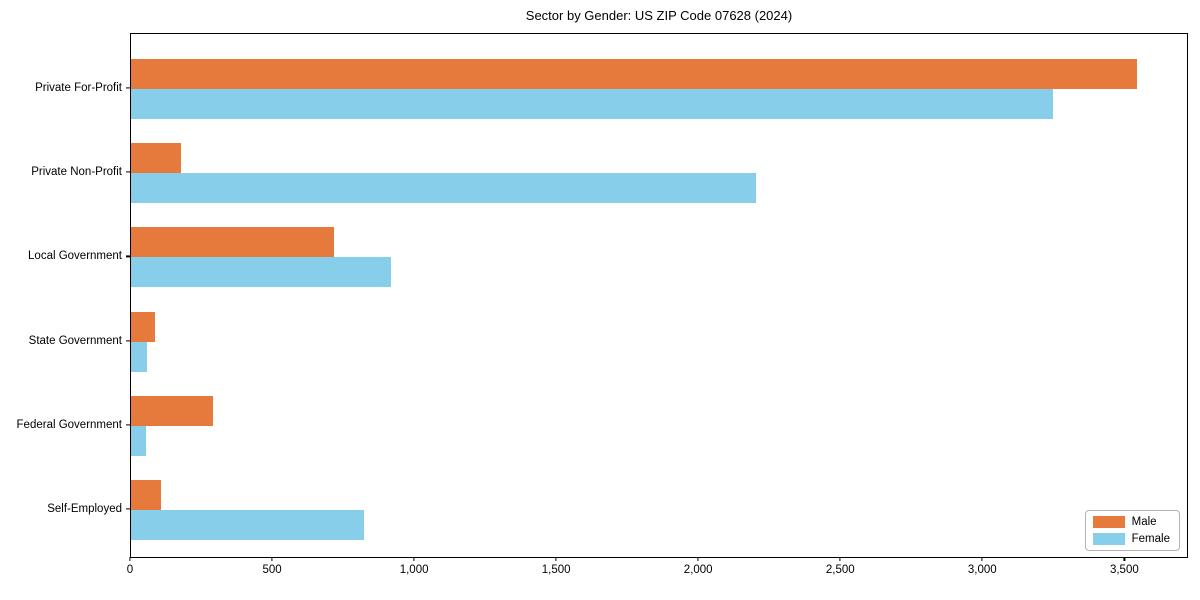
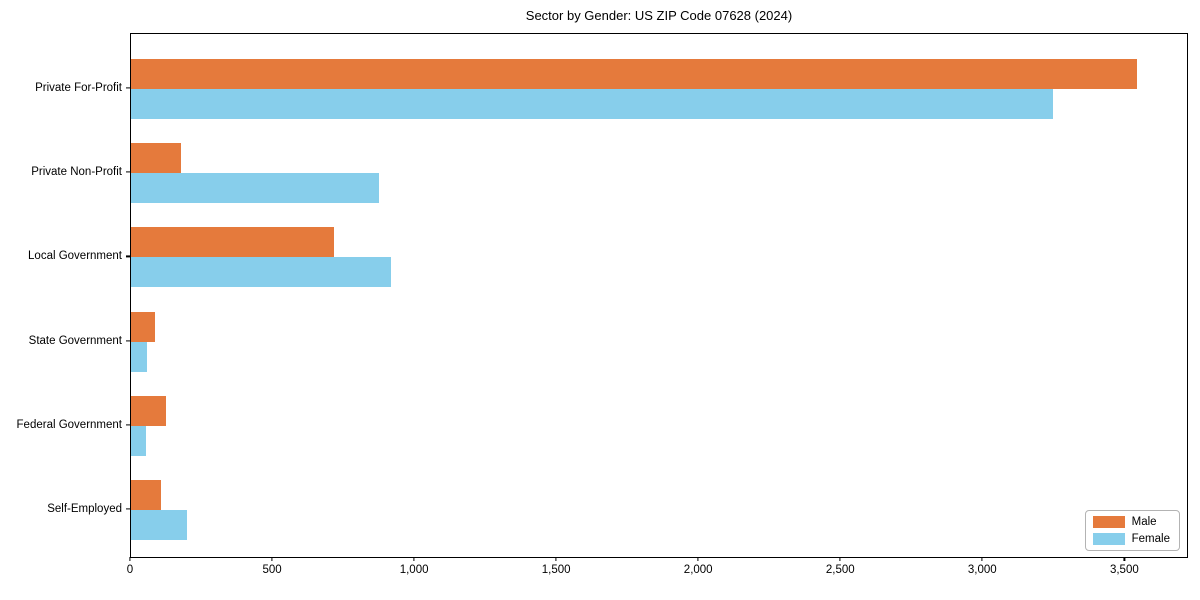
Female/Private Non-Profit: 2200 -> 870
Male/Federal Government: 290 -> 120
Female/Self-Employed: 820 -> 200
